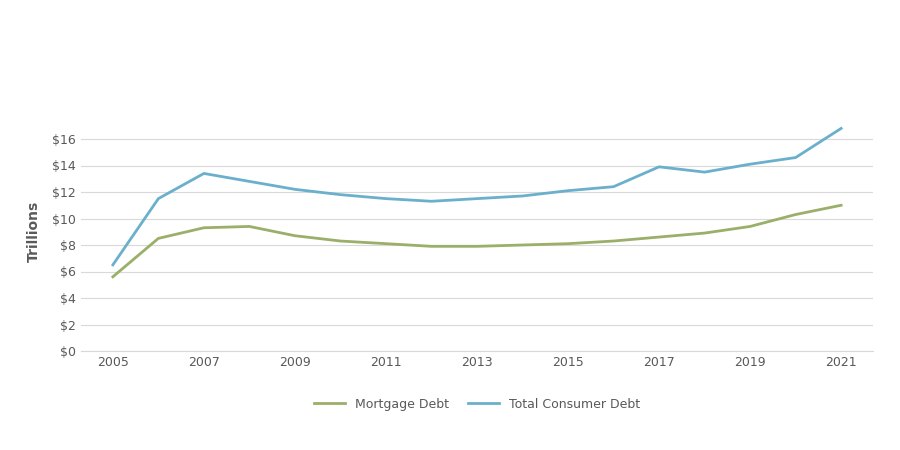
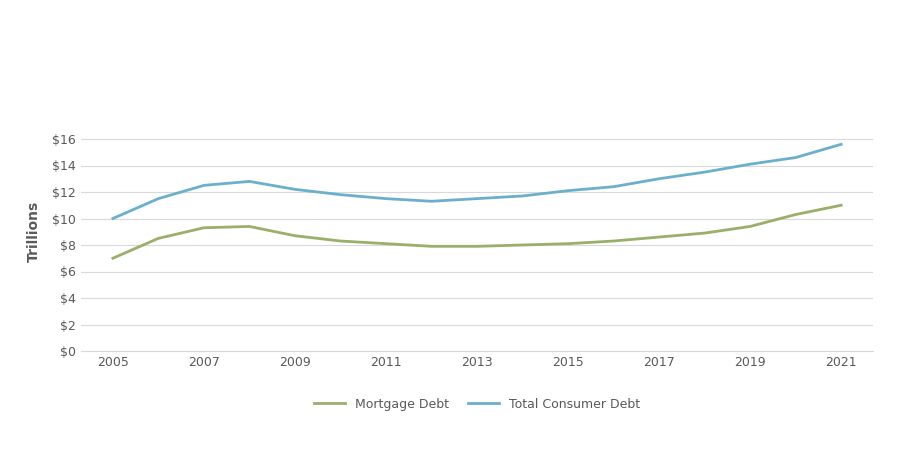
Mortgage Debt/2005: $5.6 -> $7.0
Total Consumer Debt/2005: $6.5 -> $10.0
Total Consumer Debt/2007: $13.4 -> $12.5
Total Consumer Debt/2017: $13.9 -> $13.0
Total Consumer Debt/2021: $16.8 -> $15.6
